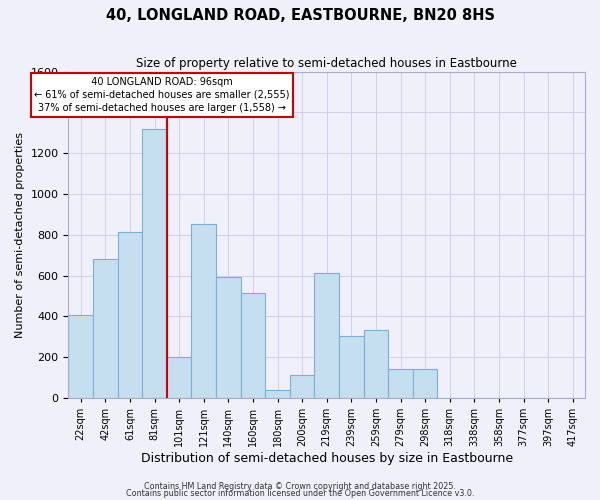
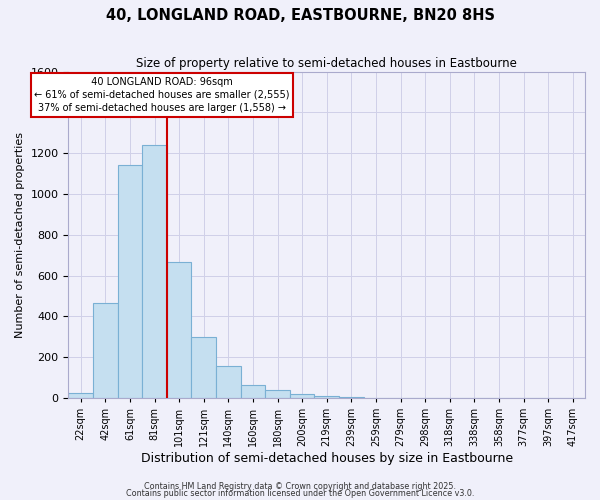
22sqm: 405 -> 25
42sqm: 680 -> 465
61sqm: 815 -> 1140
81sqm: 1320 -> 1240
101sqm: 200 -> 665
121sqm: 855 -> 300
140sqm: 595 -> 155
160sqm: 515 -> 65
200sqm: 115 -> 20
219sqm: 615 -> 10
239sqm: 305 -> 5
259sqm: 335 -> 2
279sqm: 140 -> 2
298sqm: 140 -> 1
